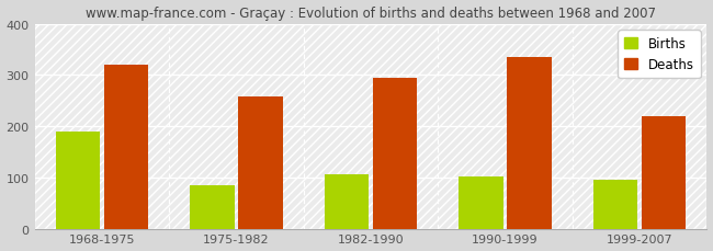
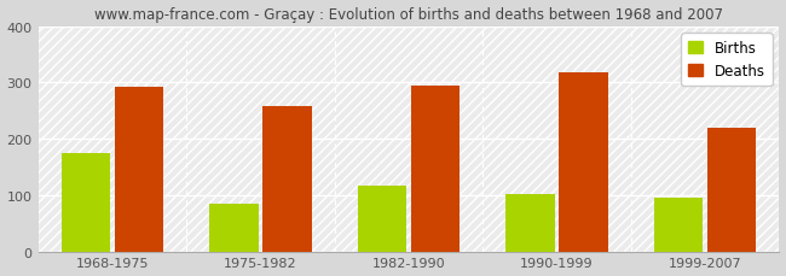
Births/1968-1975: 190 -> 175
Deaths/1968-1975: 320 -> 292
Births/1982-1990: 105 -> 117
Deaths/1990-1999: 335 -> 318
